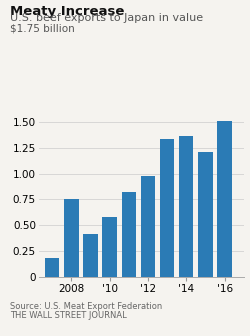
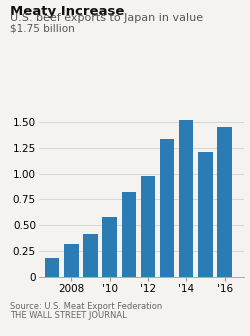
2008: 0.75 -> 0.32
'14: 1.36 -> 1.52
'16: 1.51 -> 1.45
